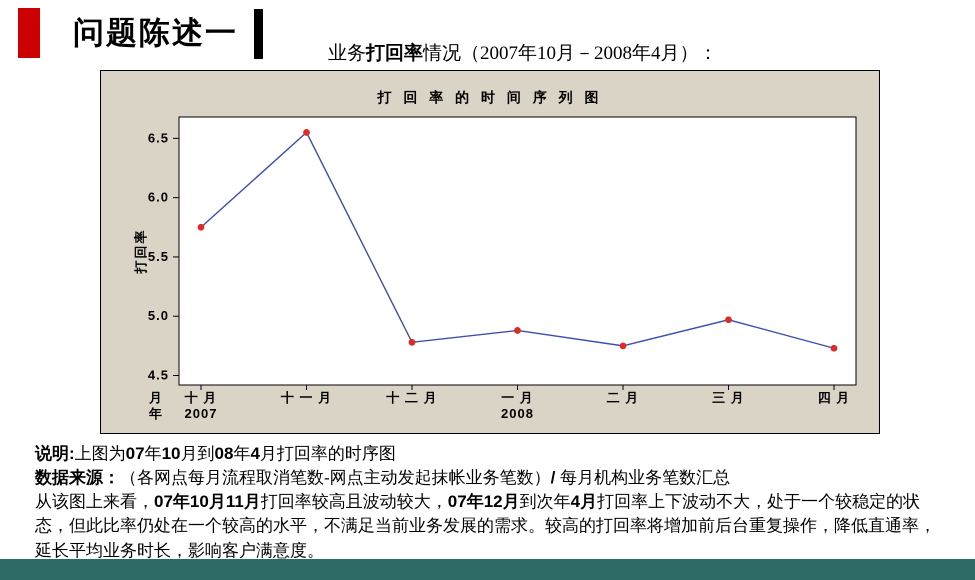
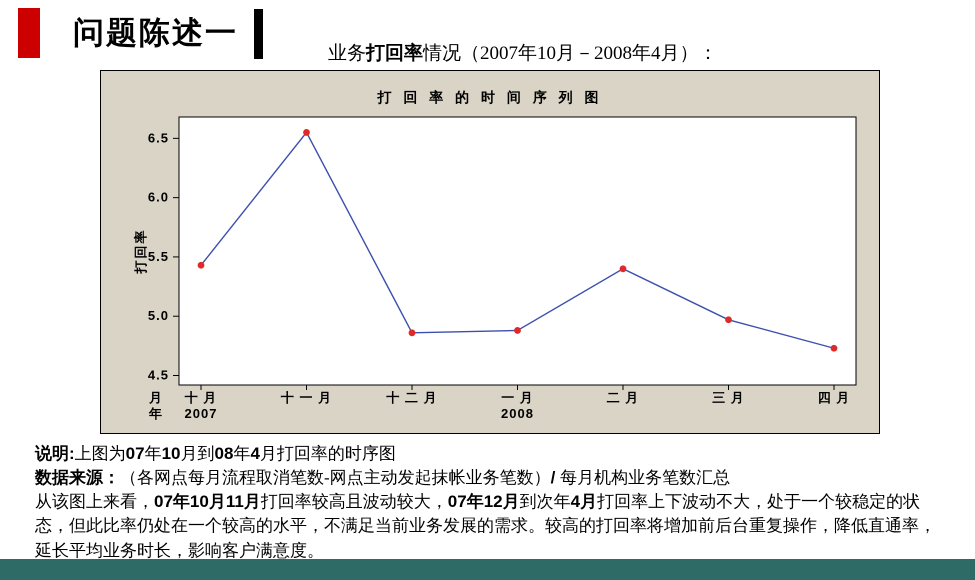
十 月: 5.75 -> 5.43
十 二 月: 4.78 -> 4.86
二 月: 4.75 -> 5.40
